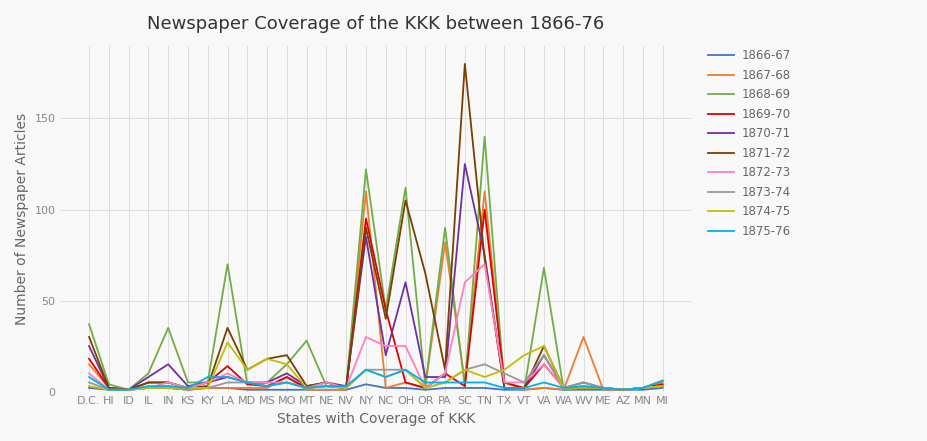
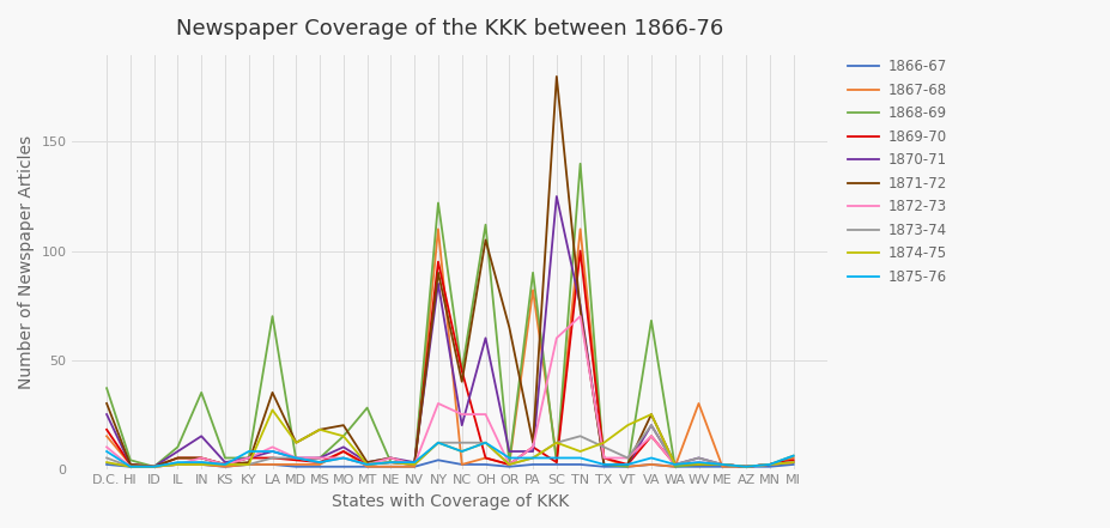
1869-70/LA: 14 -> 5
